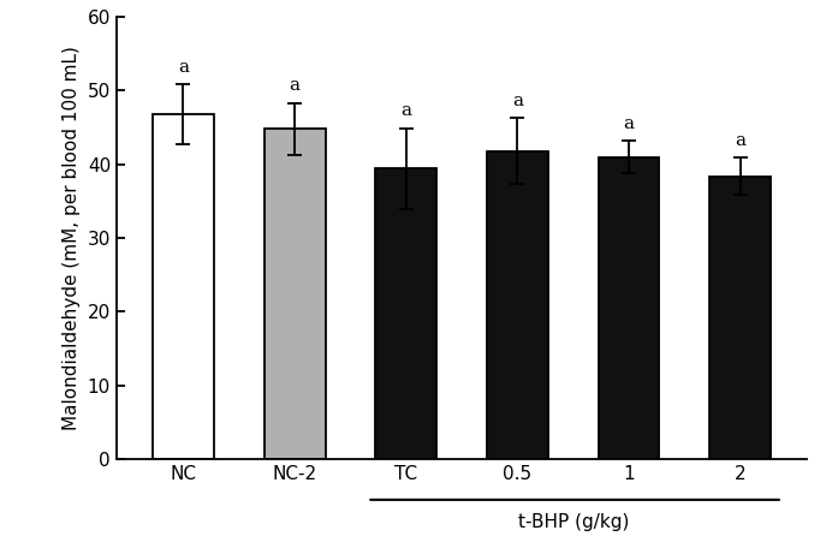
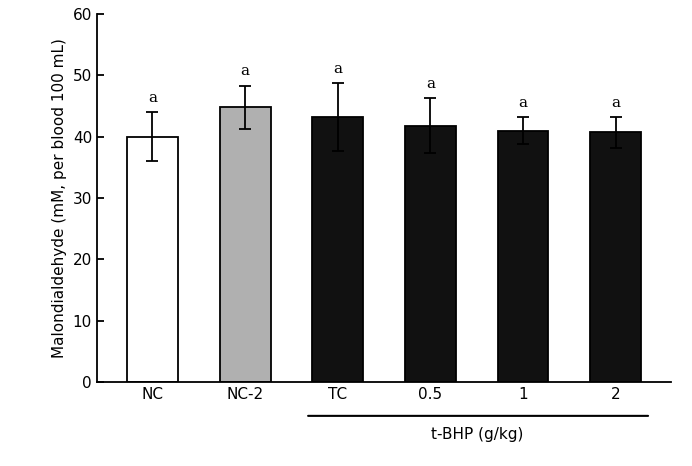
NC: 46.8 -> 40.0
TC: 39.4 -> 43.2
2: 38.4 -> 40.7
